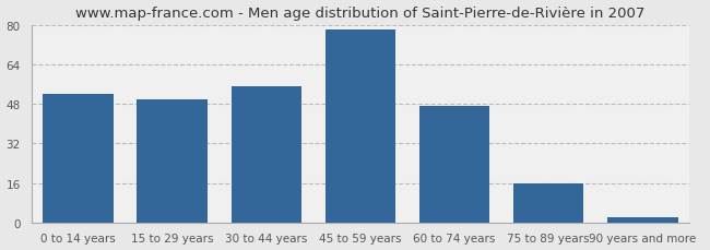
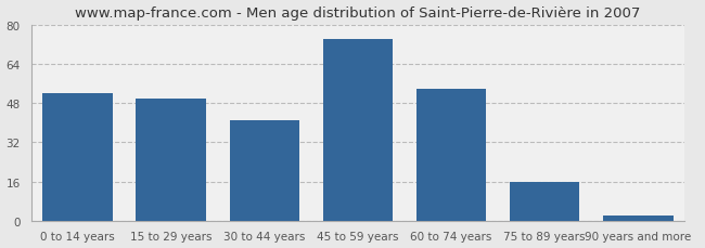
30 to 44 years: 55 -> 41
45 to 59 years: 78 -> 74
60 to 74 years: 47 -> 54
